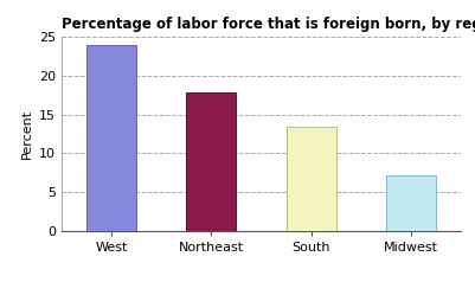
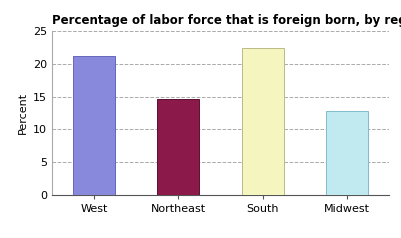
West: 24.0 -> 21.2
Northeast: 17.8 -> 14.6
South: 13.4 -> 22.4
Midwest: 7.2 -> 12.8
